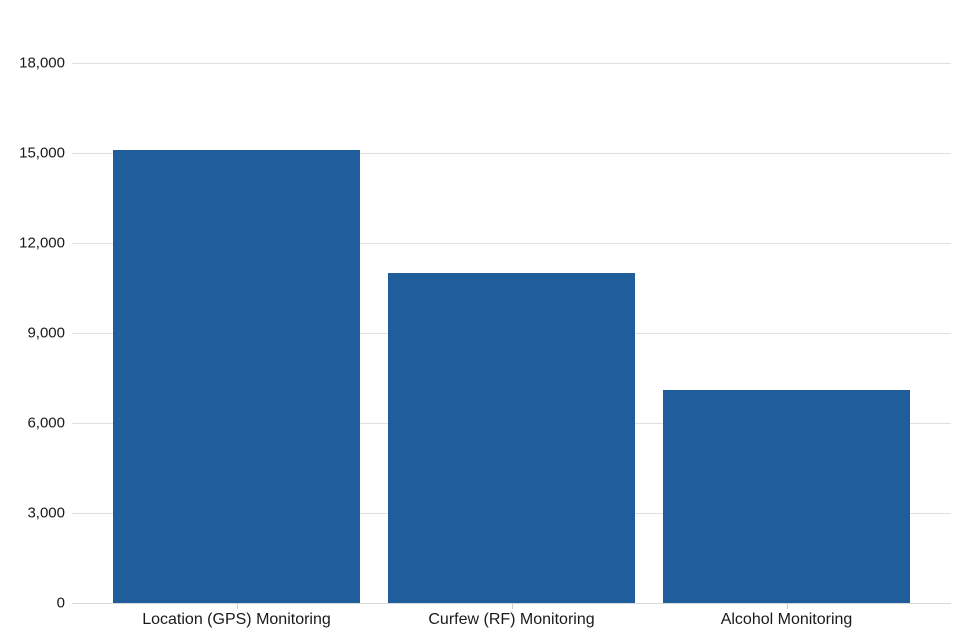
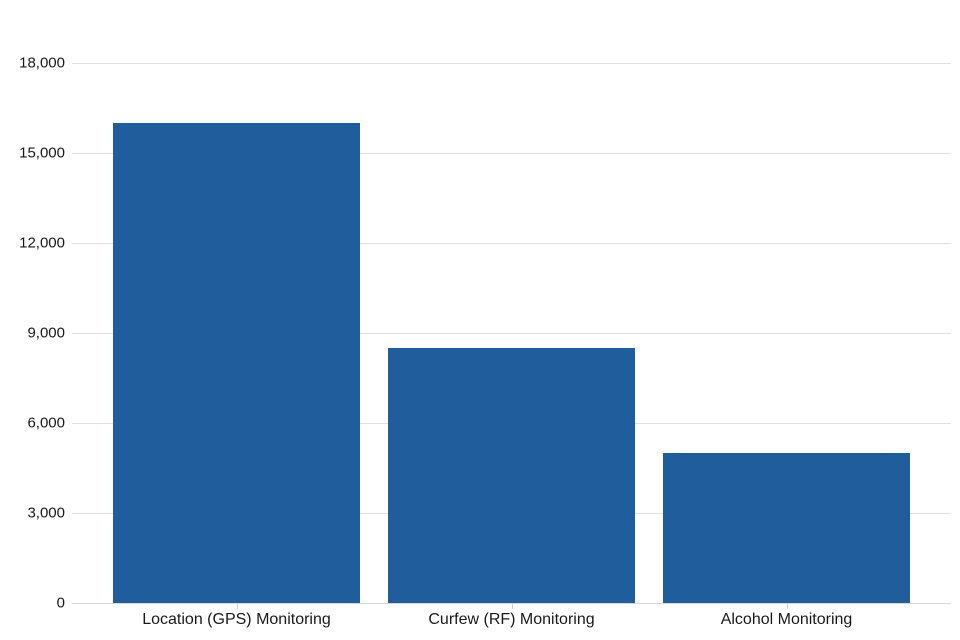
Location (GPS) Monitoring: 15100 -> 16000
Curfew (RF) Monitoring: 11000 -> 8500
Alcohol Monitoring: 7100 -> 5000
